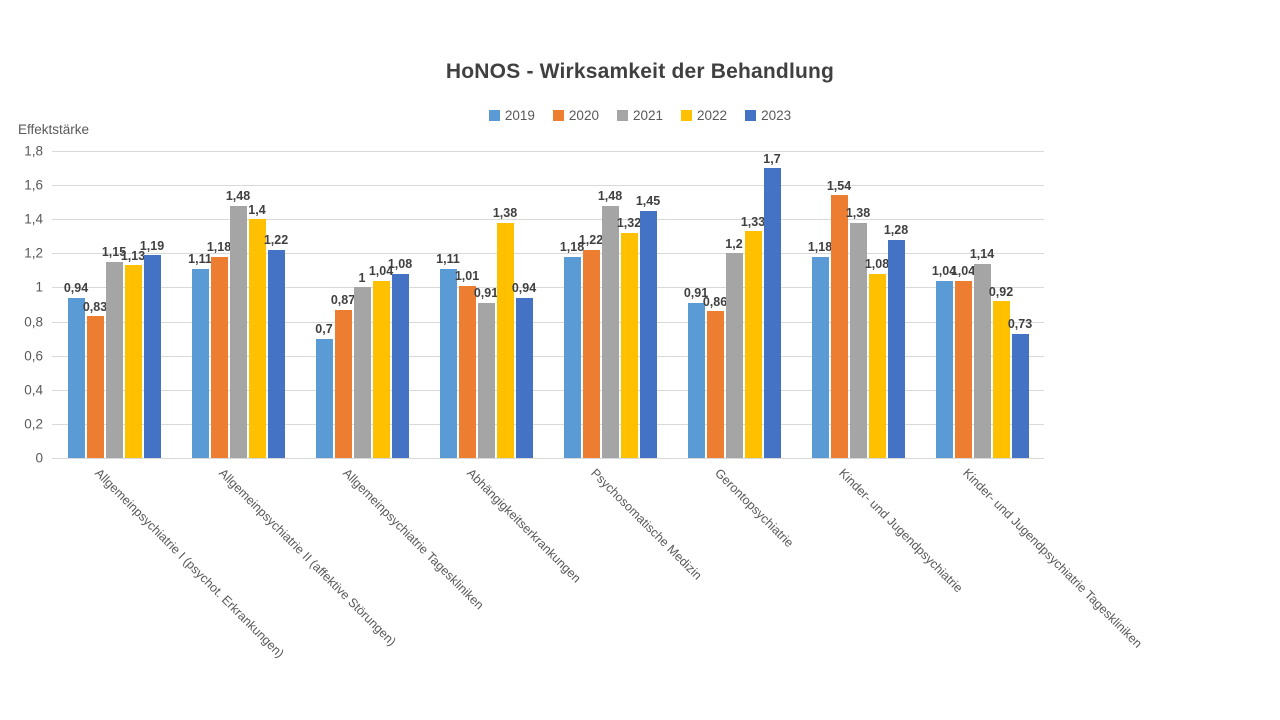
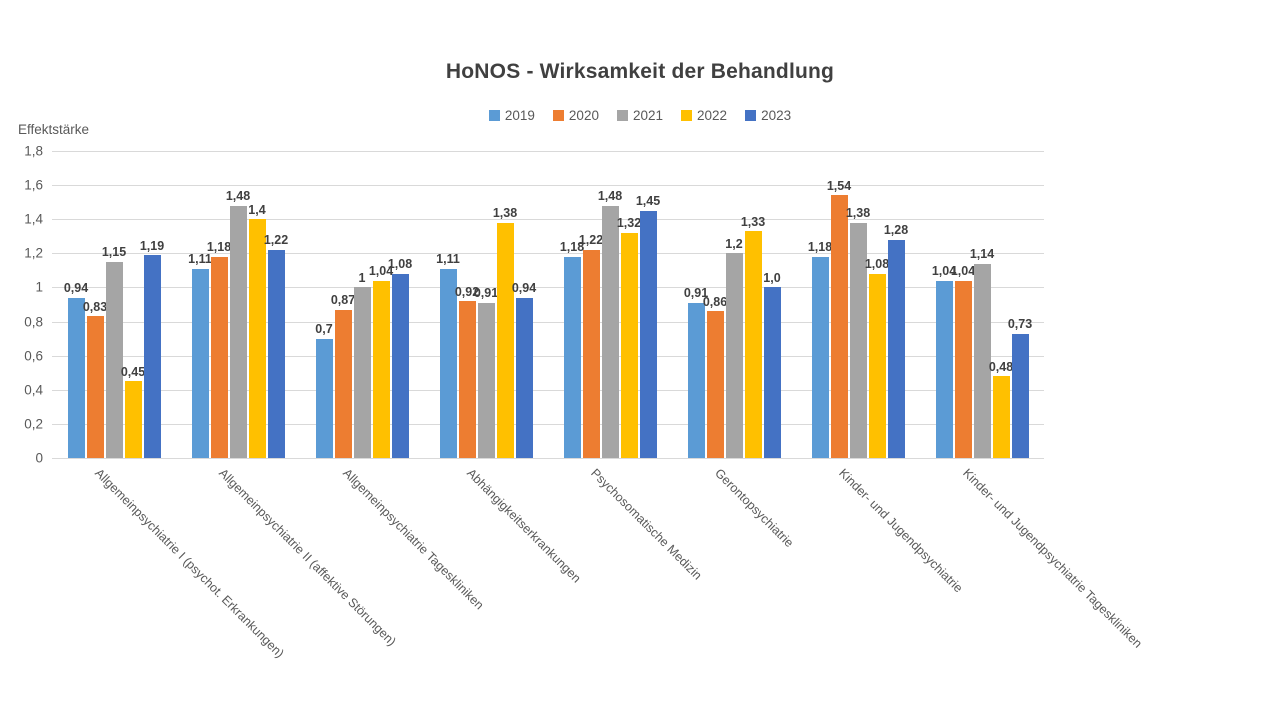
2022/Allgemeinpsychiatrie I (psychot. Erkrankungen): 1,13 -> 0,45
2020/Abhängigkeitserkrankungen: 1,01 -> 0,92
2023/Gerontopsychiatrie: 1,7 -> 1,0
2022/Kinder- und Jugendpsychiatrie Tageskliniken: 0,92 -> 0,48
